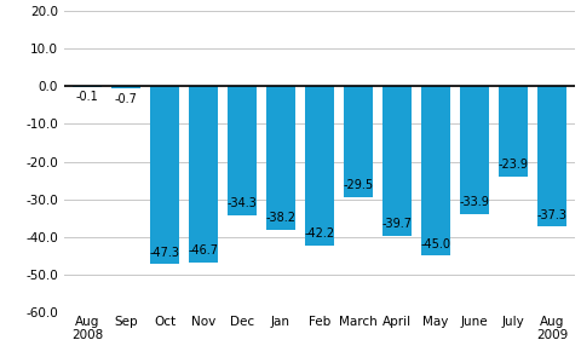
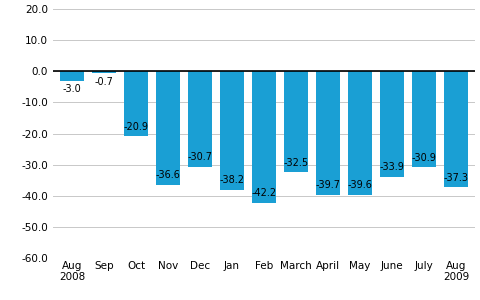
Aug 2008: -0.1 -> -3.0
Oct: -47.3 -> -20.9
Nov: -46.7 -> -36.6
Dec: -34.3 -> -30.7
March: -29.5 -> -32.5
May: -45.0 -> -39.6
July: -23.9 -> -30.9
